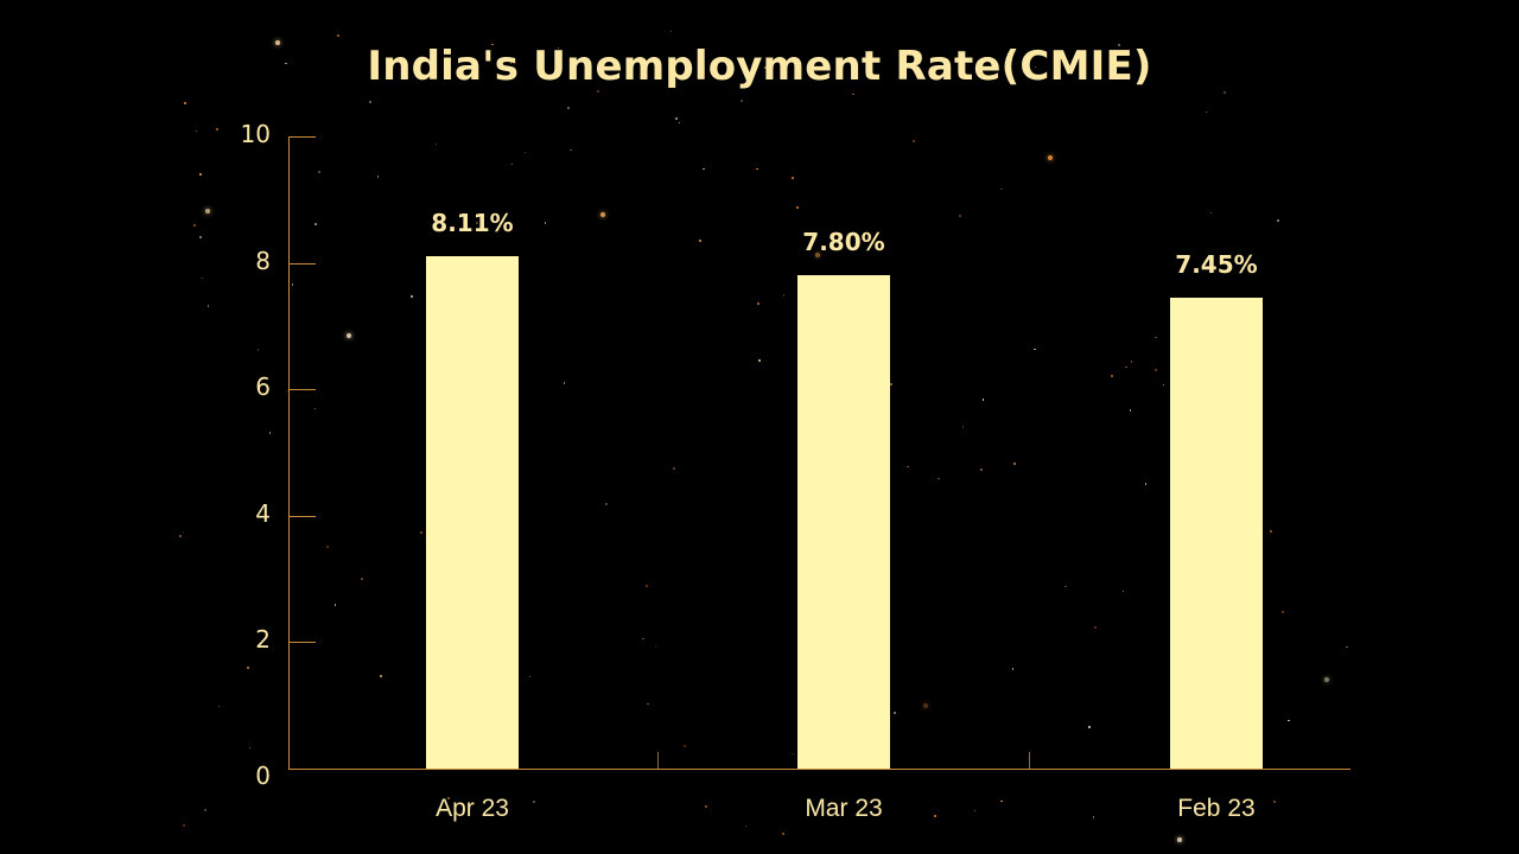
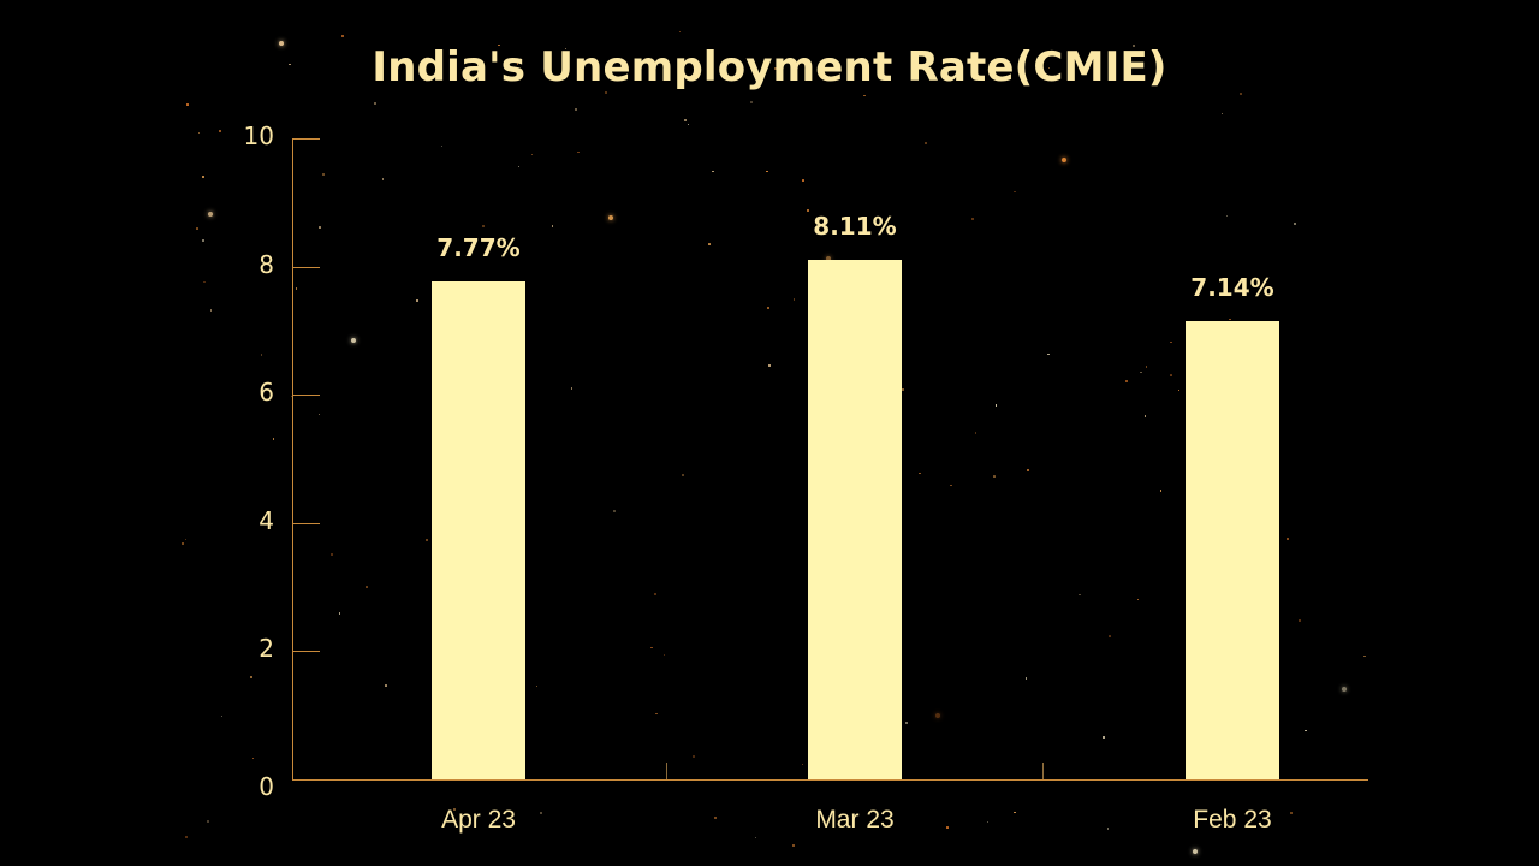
Apr 23: 8.11% -> 7.77%
Mar 23: 7.80% -> 8.11%
Feb 23: 7.45% -> 7.14%
